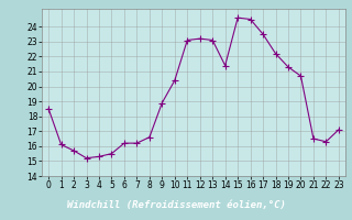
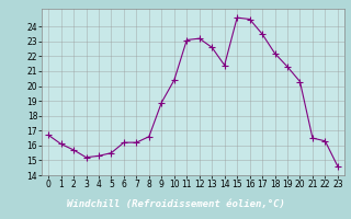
0: 18.5 -> 16.7
13: 23.1 -> 22.6
20: 20.7 -> 20.3
23: 17.1 -> 14.6
